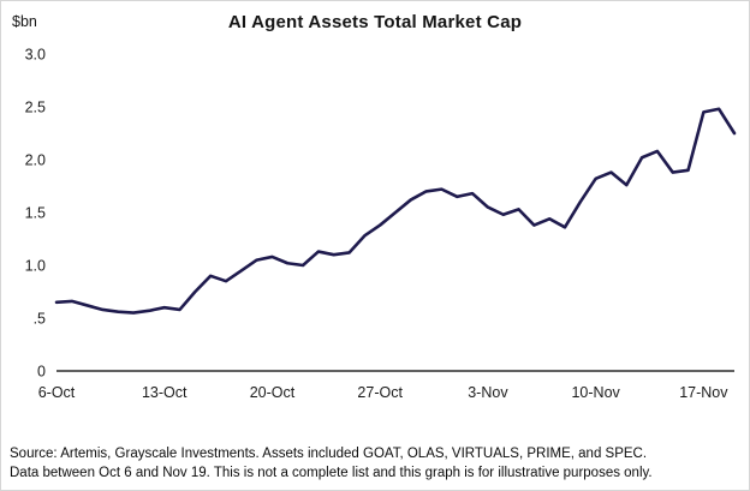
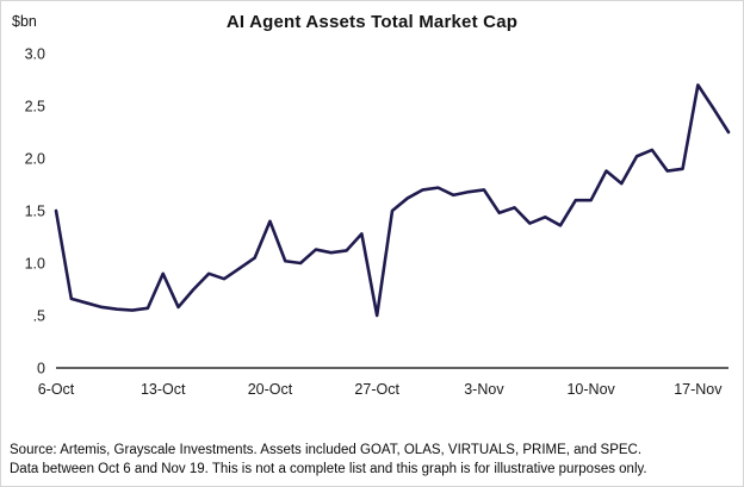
6-Oct: 0.7 -> 1.5
13-Oct: 0.6 -> 0.9
20-Oct: 1.1 -> 1.4
27-Oct: 1.4 -> 0.5
3-Nov: 1.6 -> 1.7
10-Nov: 1.8 -> 1.6
17-Nov: 2.5 -> 2.7
